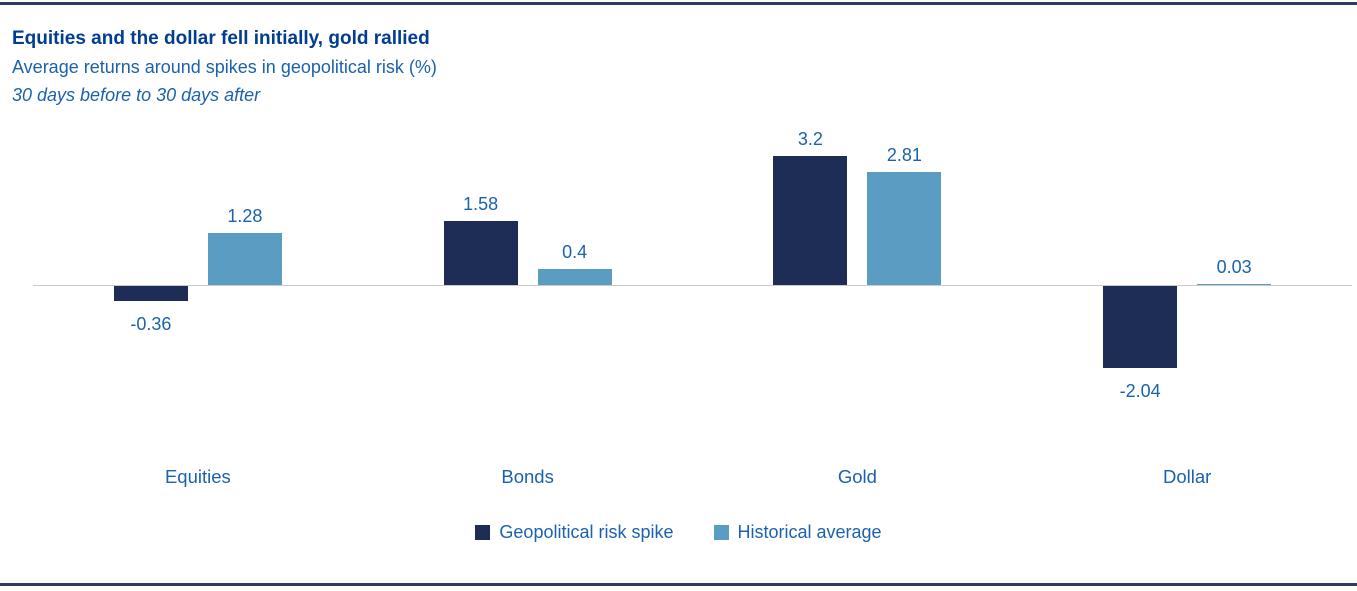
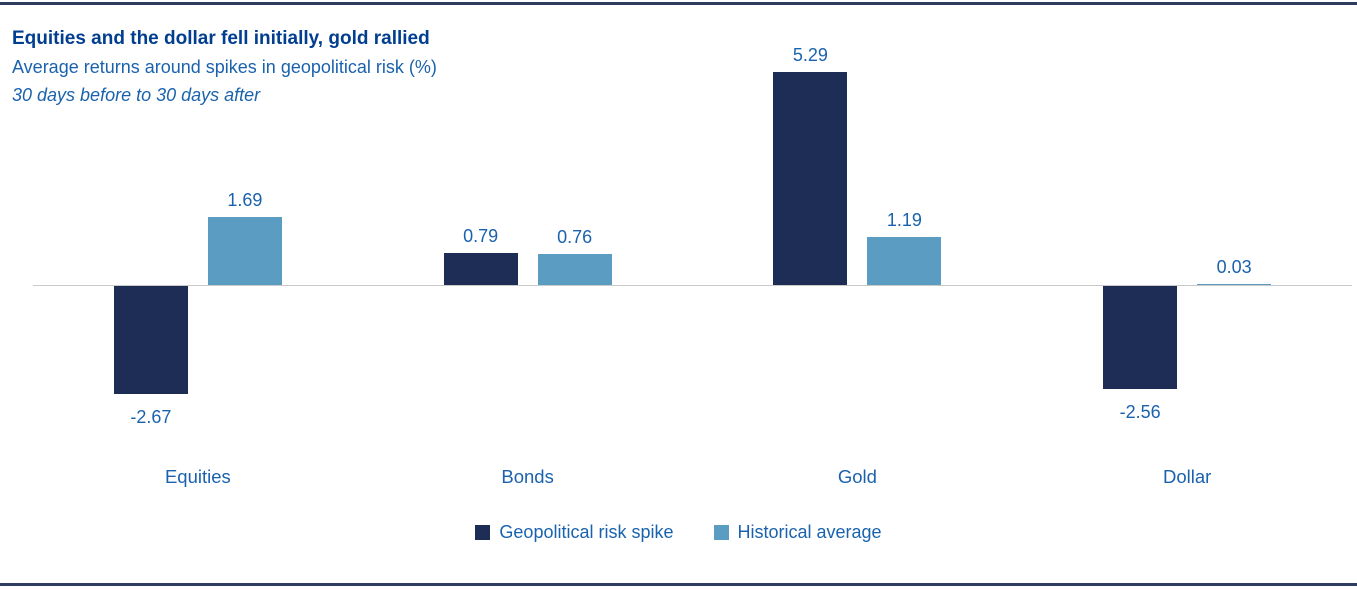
Geopolitical risk spike/Equities: -0.36 -> -2.67
Historical average/Equities: 1.28 -> 1.69
Geopolitical risk spike/Bonds: 1.58 -> 0.79
Historical average/Bonds: 0.4 -> 0.76
Geopolitical risk spike/Gold: 3.2 -> 5.29
Historical average/Gold: 2.81 -> 1.19
Geopolitical risk spike/Dollar: -2.04 -> -2.56
